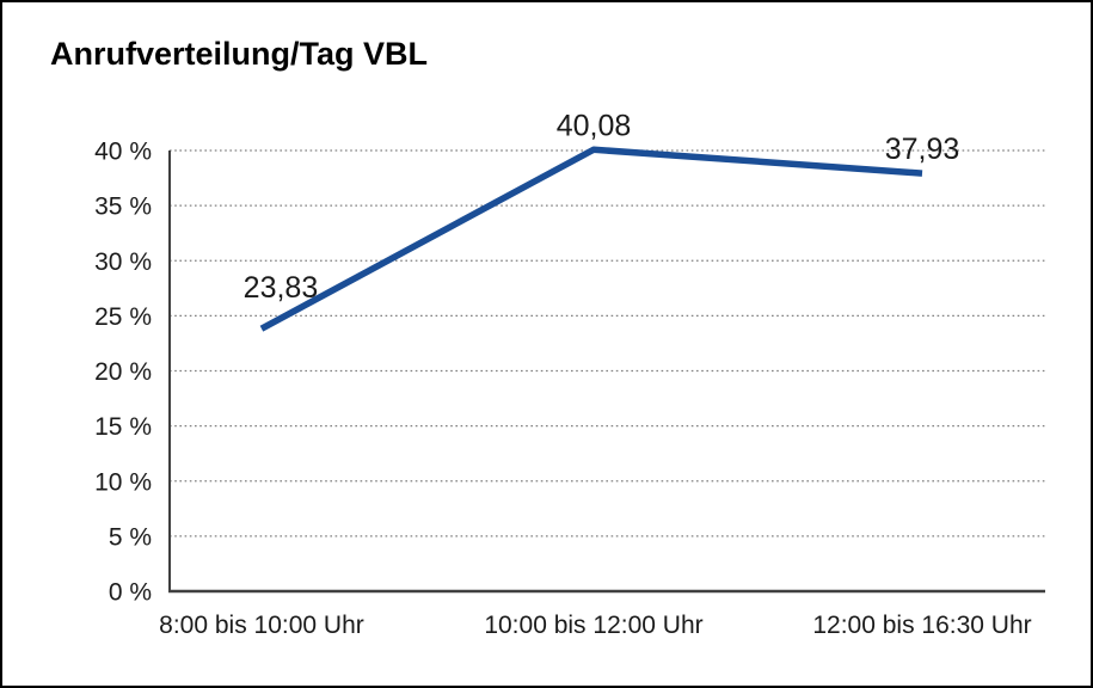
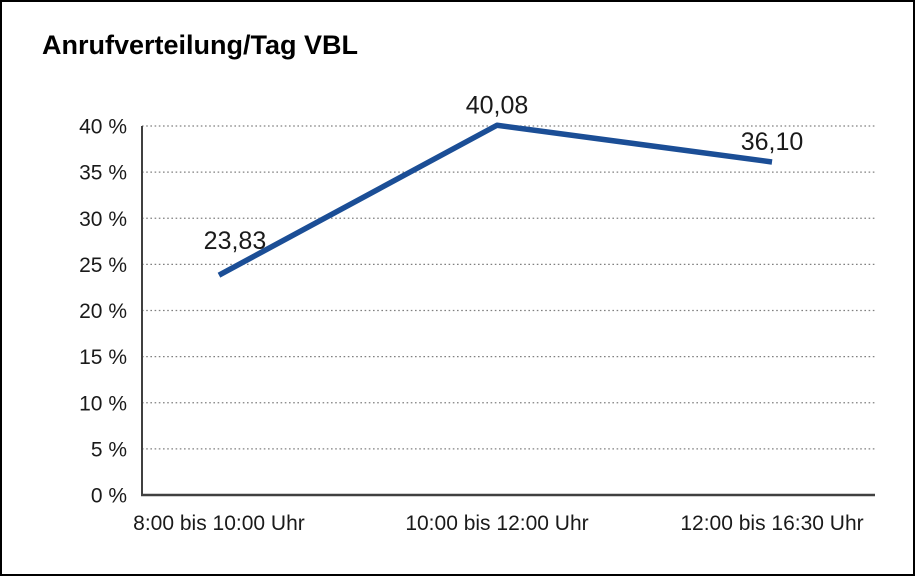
12:00 bis 16:30 Uhr: 37,93 -> 36,10
